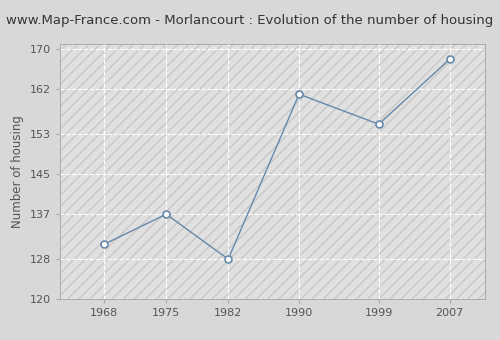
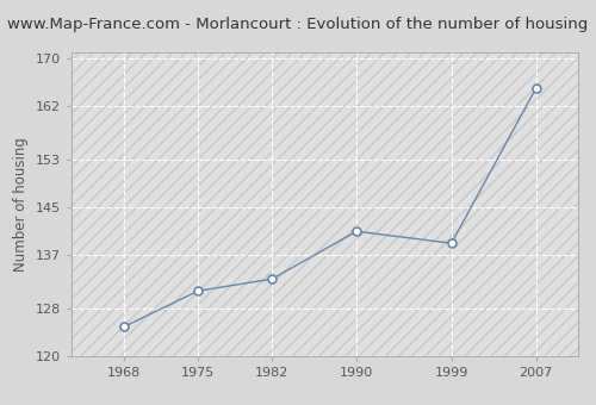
1968: 131 -> 125
1975: 137 -> 131
1982: 128 -> 133
1990: 161 -> 141
1999: 155 -> 139
2007: 168 -> 165
